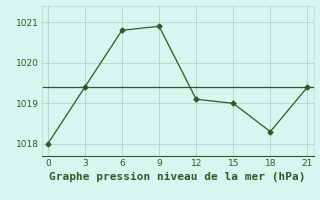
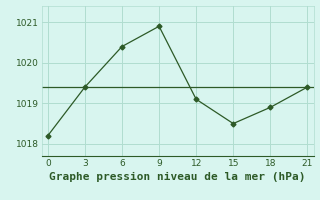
0: 1018.0 -> 1018.2
6: 1020.8 -> 1020.4
15: 1019.0 -> 1018.5
18: 1018.3 -> 1018.9
